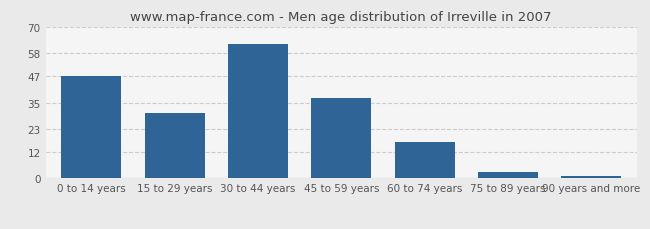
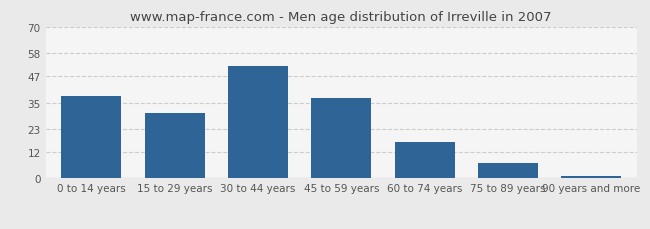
0 to 14 years: 47 -> 38
30 to 44 years: 62 -> 52
75 to 89 years: 3 -> 7
